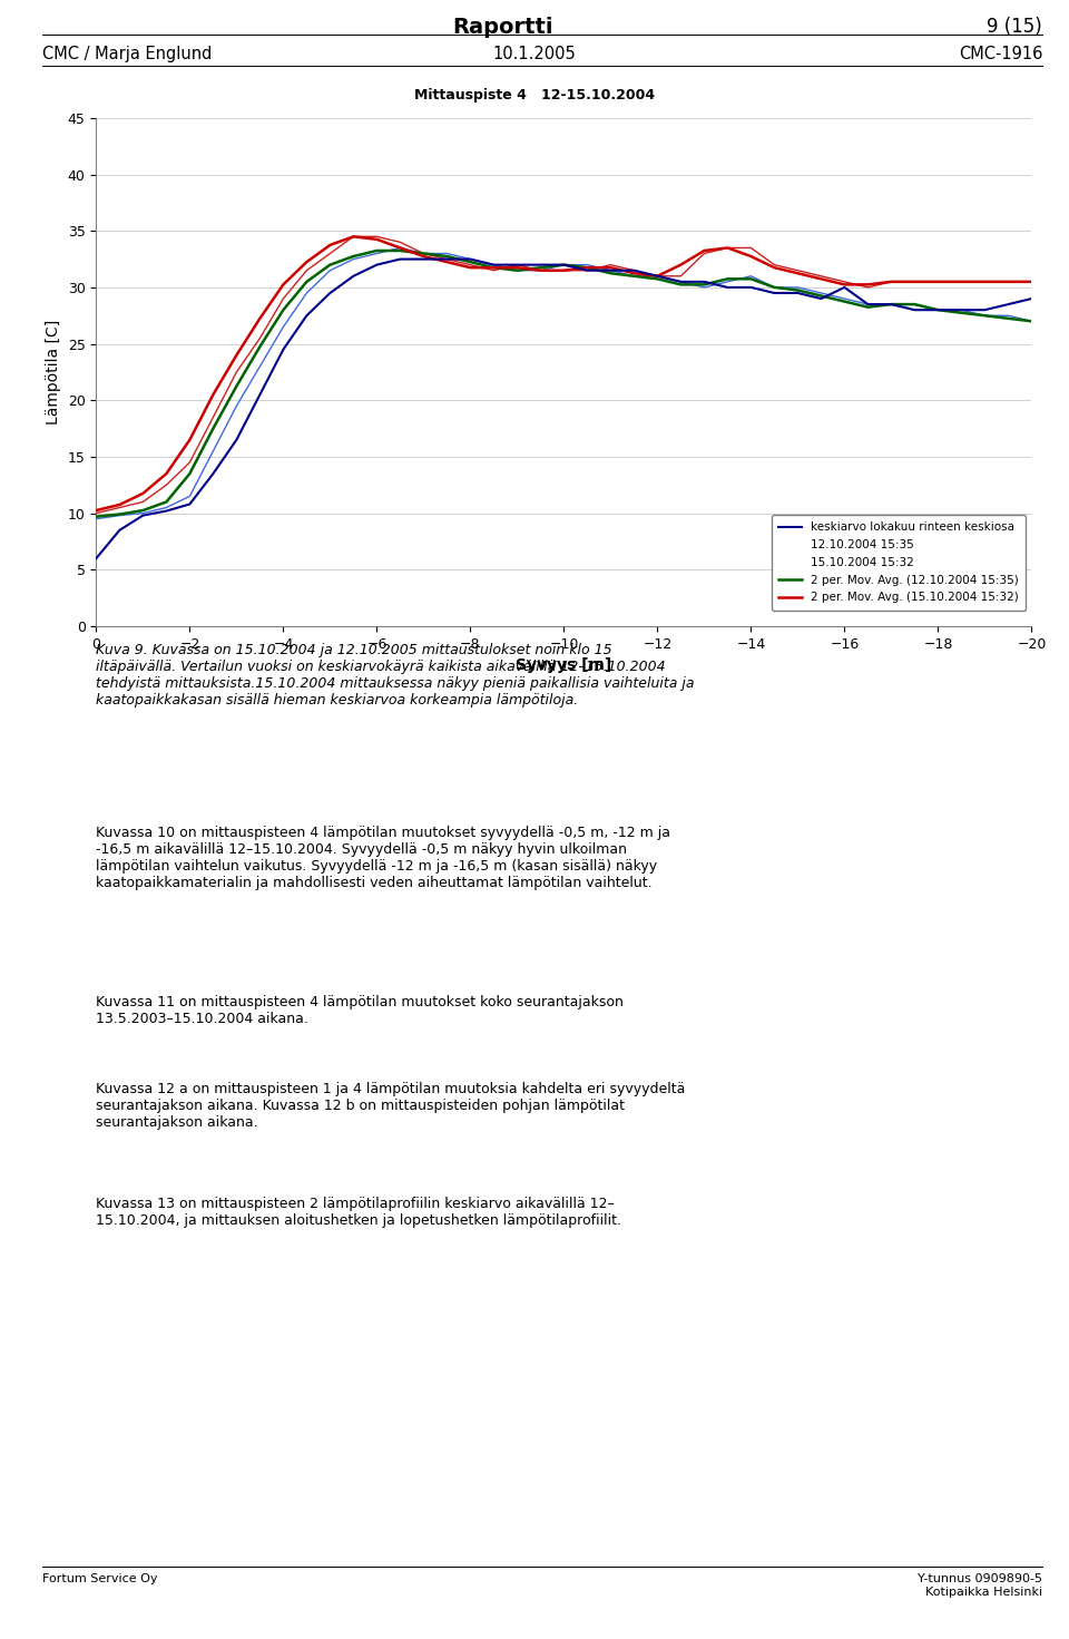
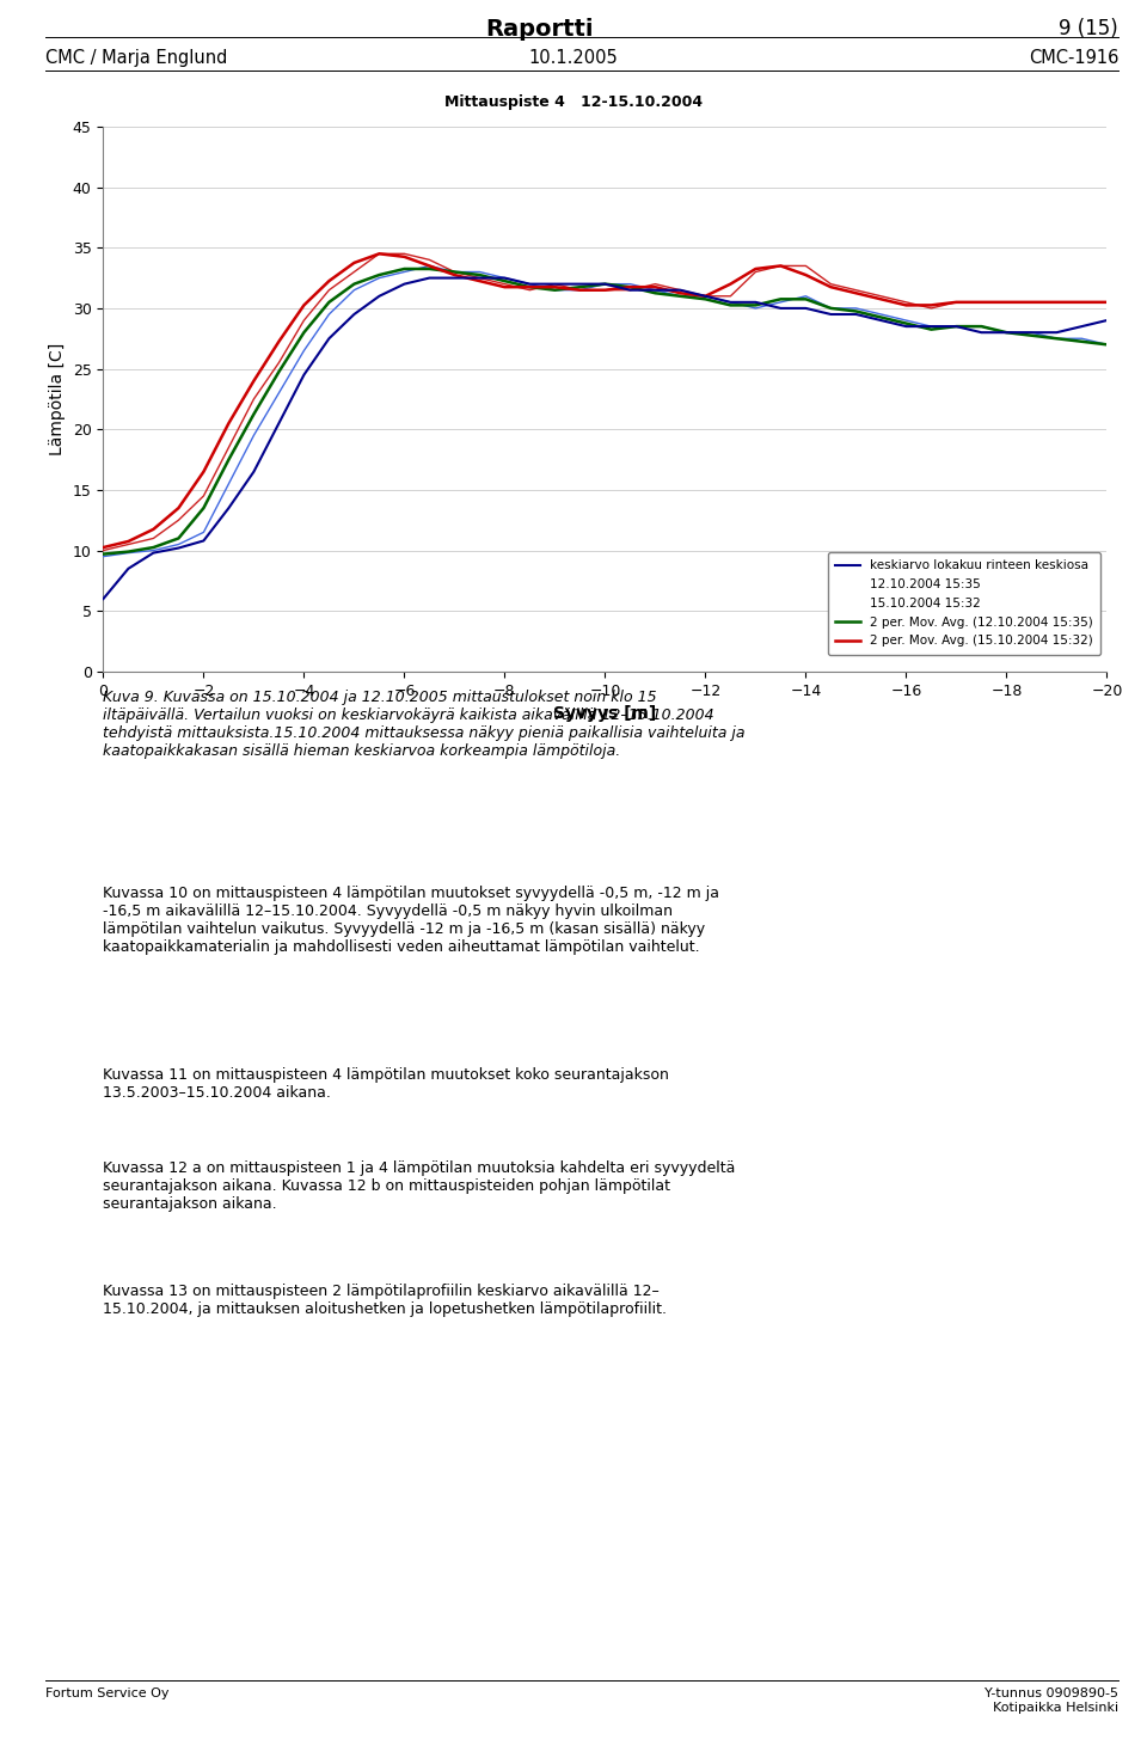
keskiarvo lokakuu rinteen keskiosa/−16: 30.0 -> 28.5
